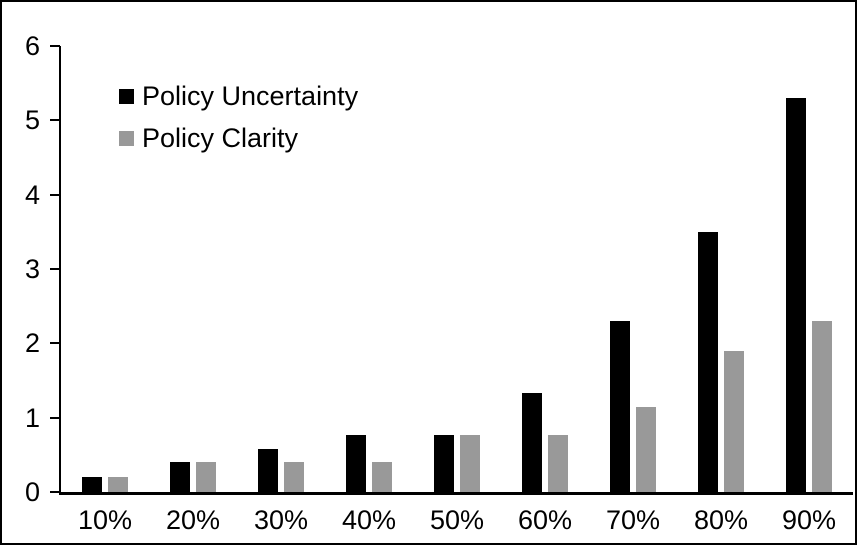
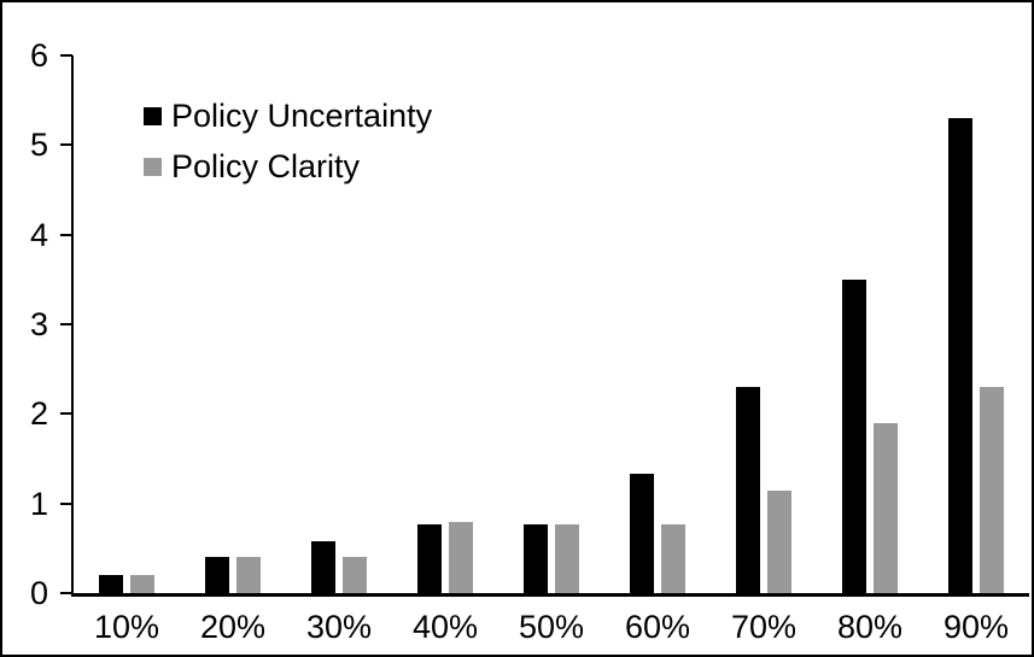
Policy Clarity/40%: 0.4 -> 0.8
